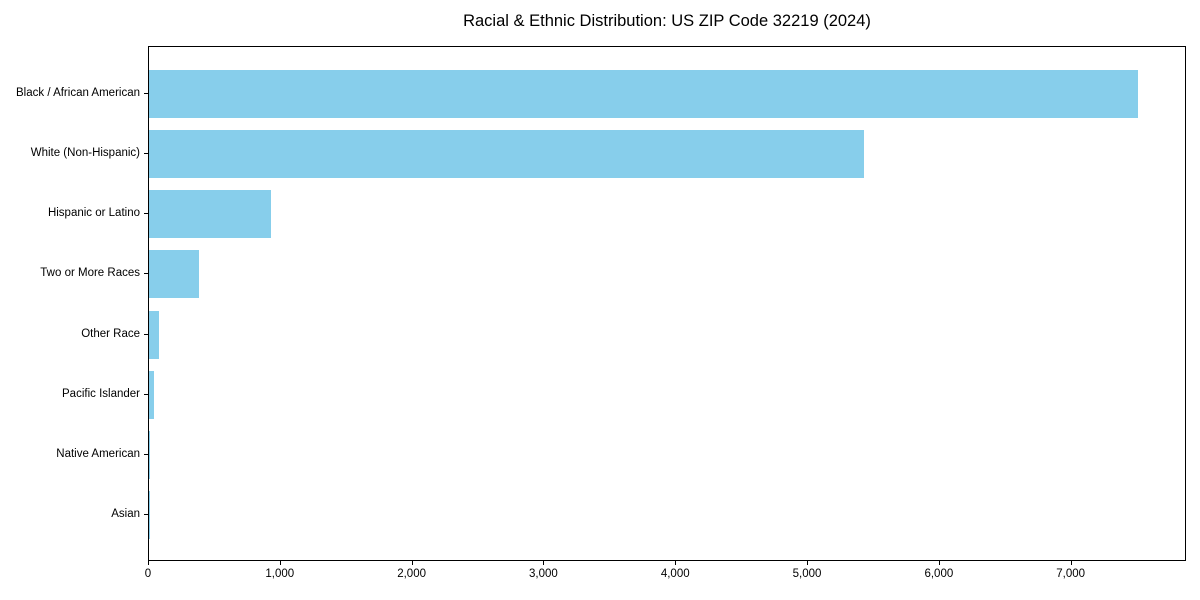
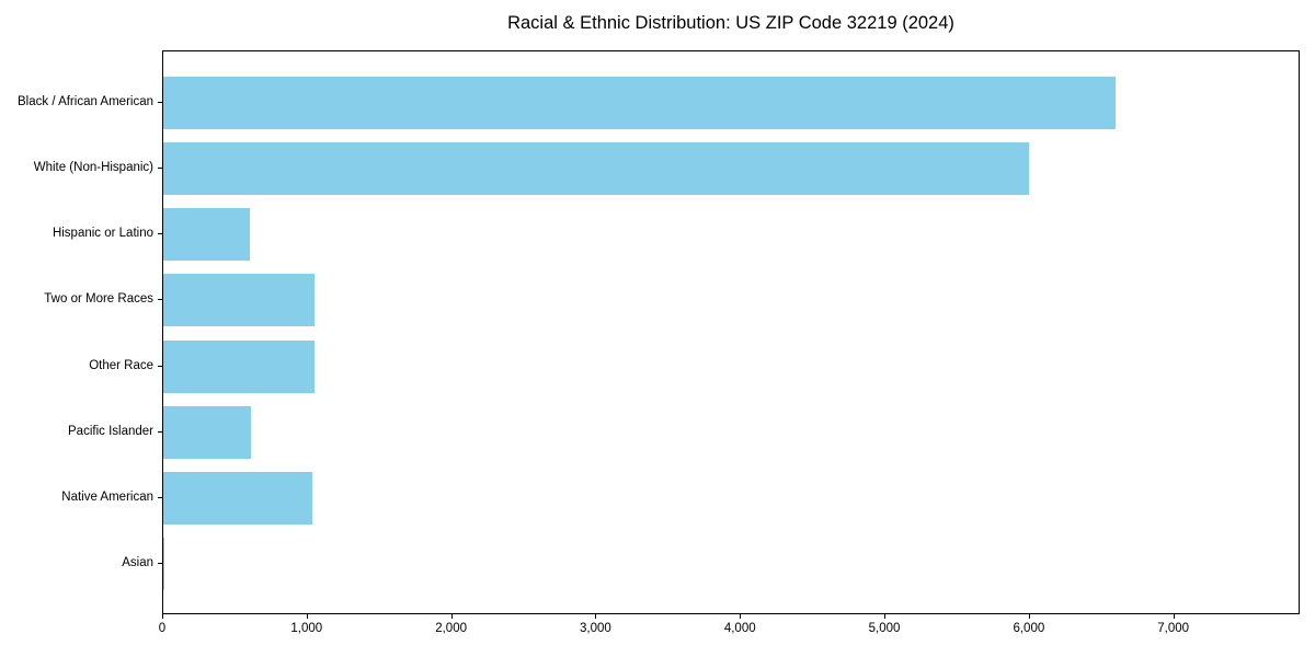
Black / African American: 7500 -> 6590
White (Non-Hispanic): 5420 -> 5990
Hispanic or Latino: 920 -> 600
Two or More Races: 380 -> 1050
Other Race: 80 -> 1050
Pacific Islander: 40 -> 610
Native American: 10 -> 1030
